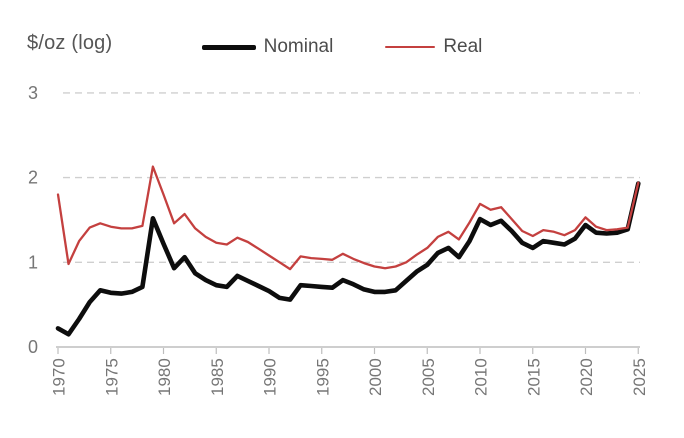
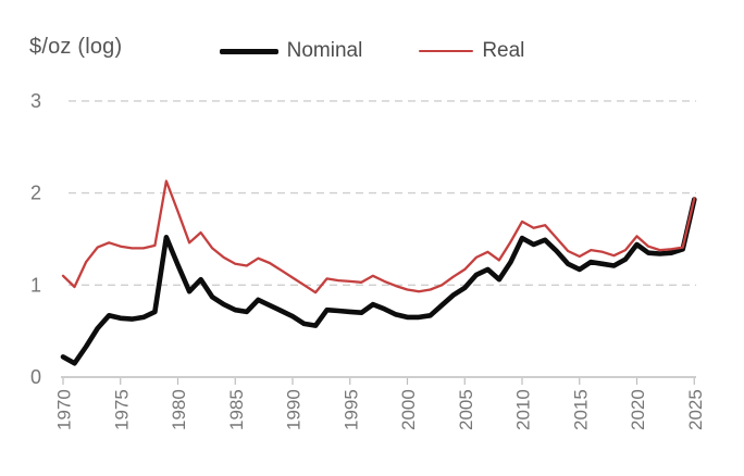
Real/1970: 1.8 -> 1.1
